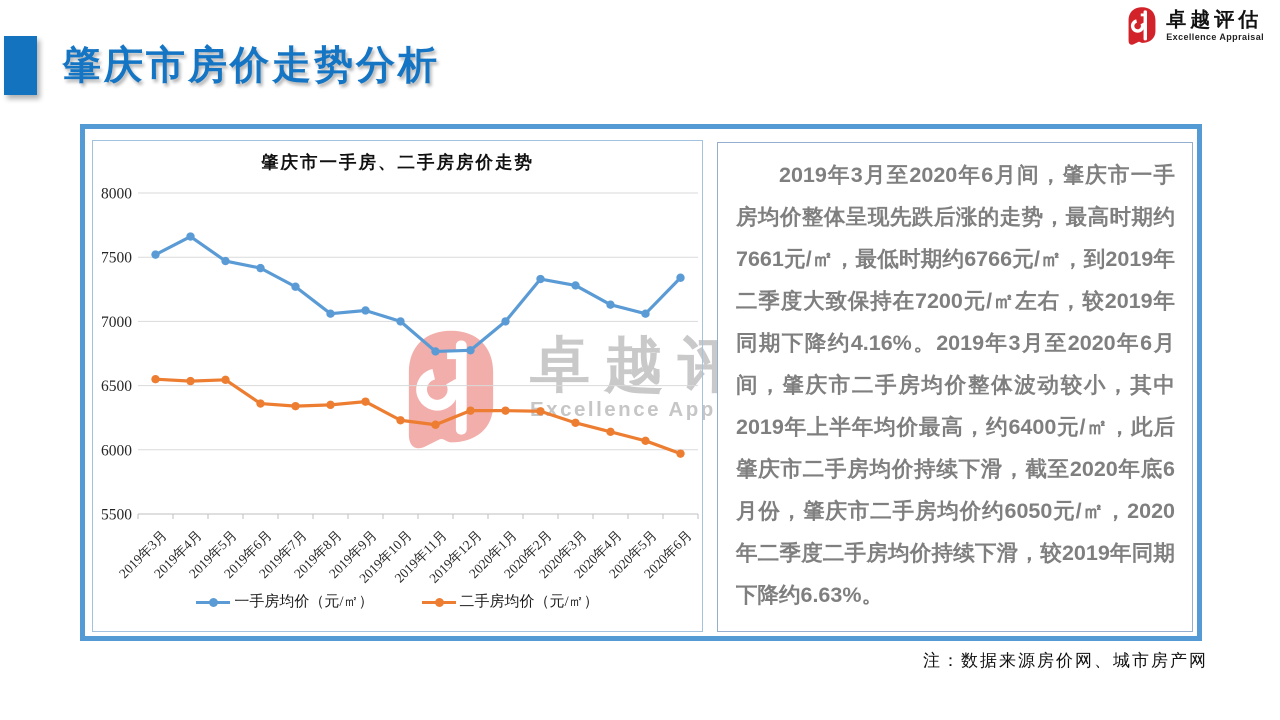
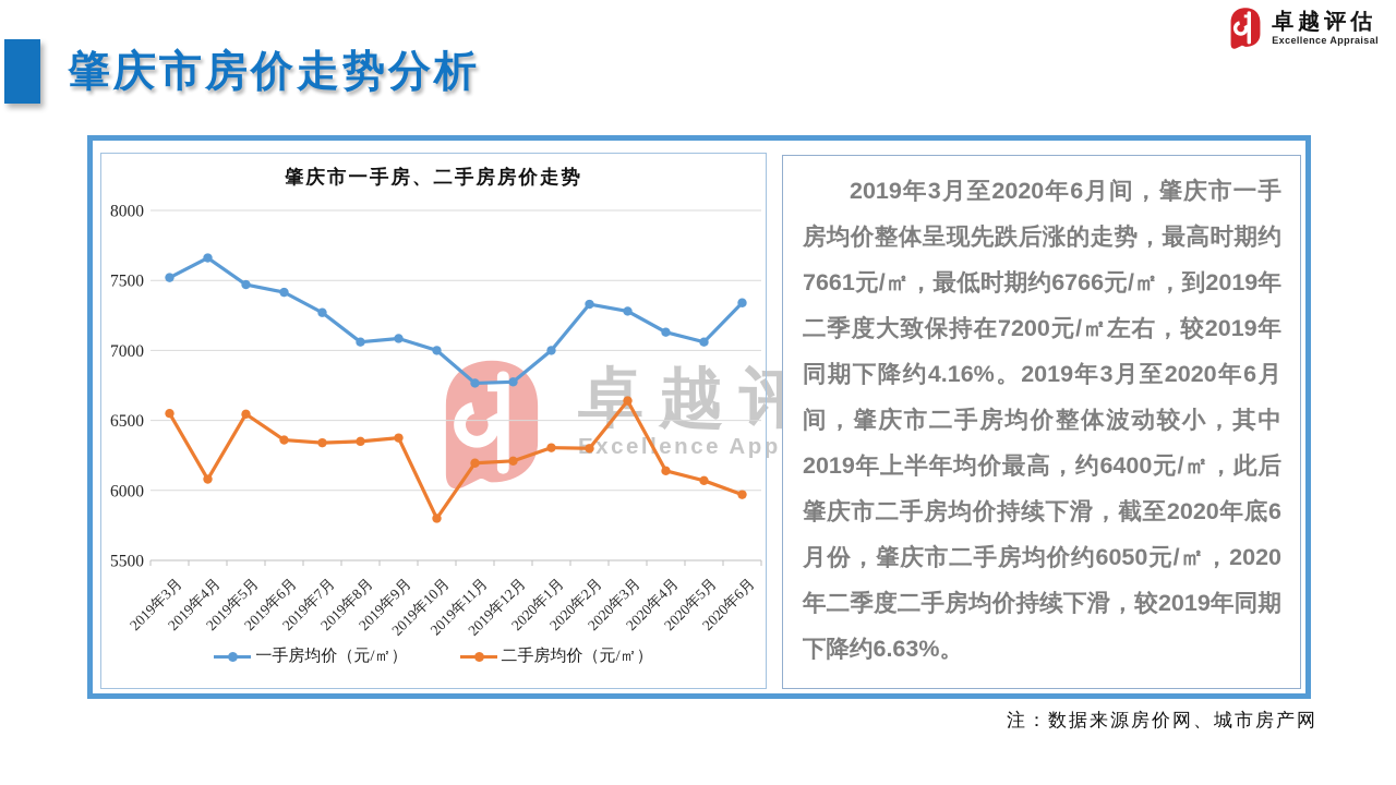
二手房均价（元/㎡）/2019年4月: 6540 -> 6080
二手房均价（元/㎡）/2019年10月: 6230 -> 5800
二手房均价（元/㎡）/2019年12月: 6300 -> 6210
二手房均价（元/㎡）/2020年3月: 6210 -> 6640
